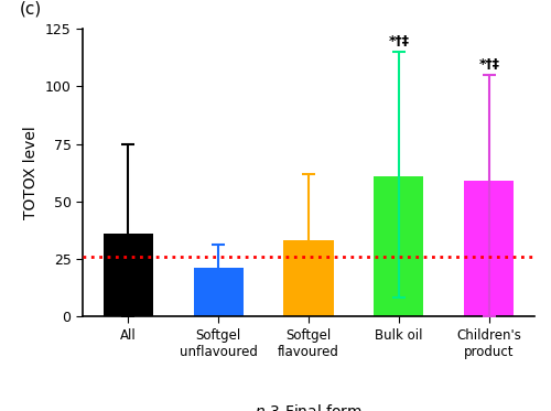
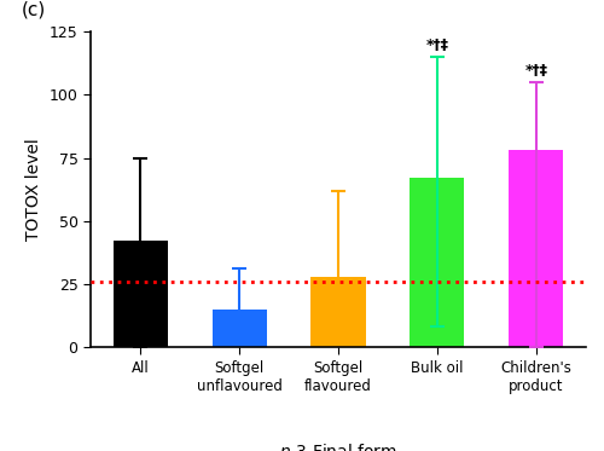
All: 36 -> 42
Softgel unflavoured: 21 -> 15
Softgel flavoured: 33 -> 28
Bulk oil: 61 -> 67
Children's product: 59 -> 78
